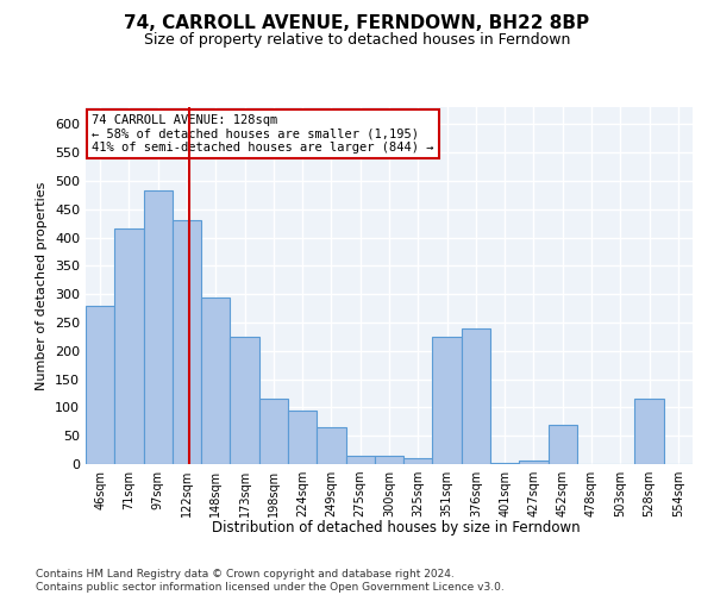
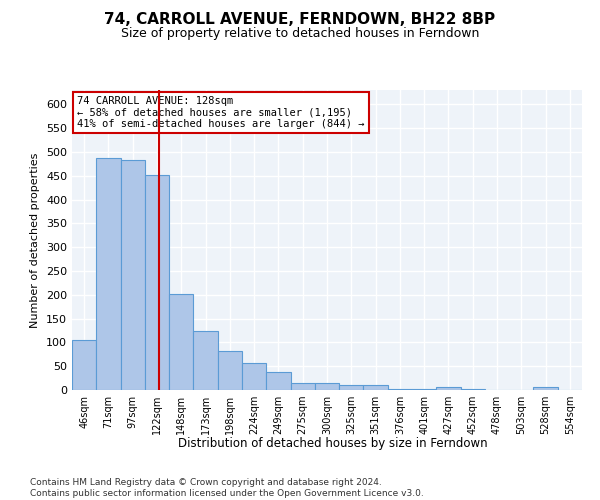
46sqm: 280 -> 105
71sqm: 415 -> 487
122sqm: 430 -> 452
148sqm: 295 -> 202
173sqm: 225 -> 123
198sqm: 115 -> 82
224sqm: 95 -> 57
249sqm: 65 -> 38
351sqm: 225 -> 10
376sqm: 240 -> 2
452sqm: 70 -> 2
528sqm: 115 -> 7
